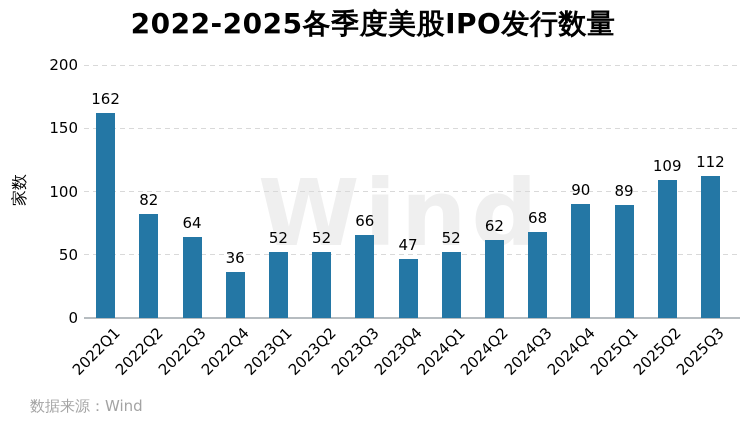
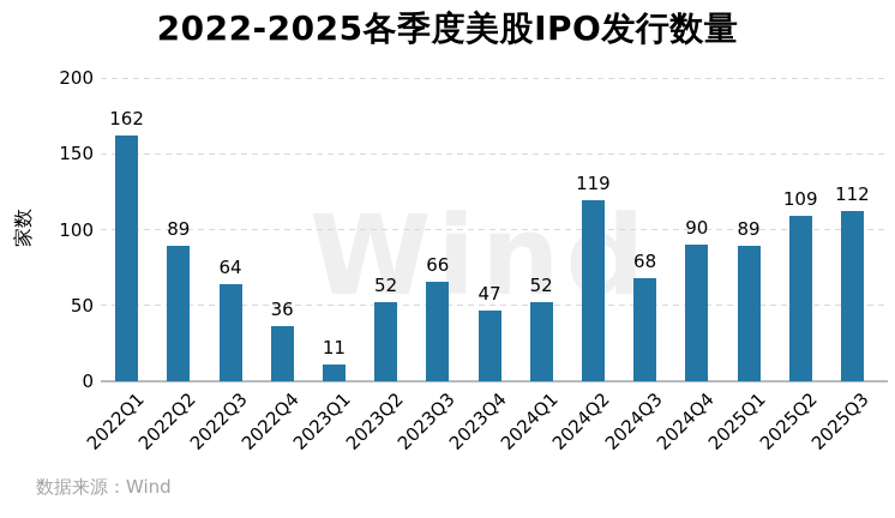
2022Q2: 82 -> 89
2023Q1: 52 -> 11
2024Q2: 62 -> 119
